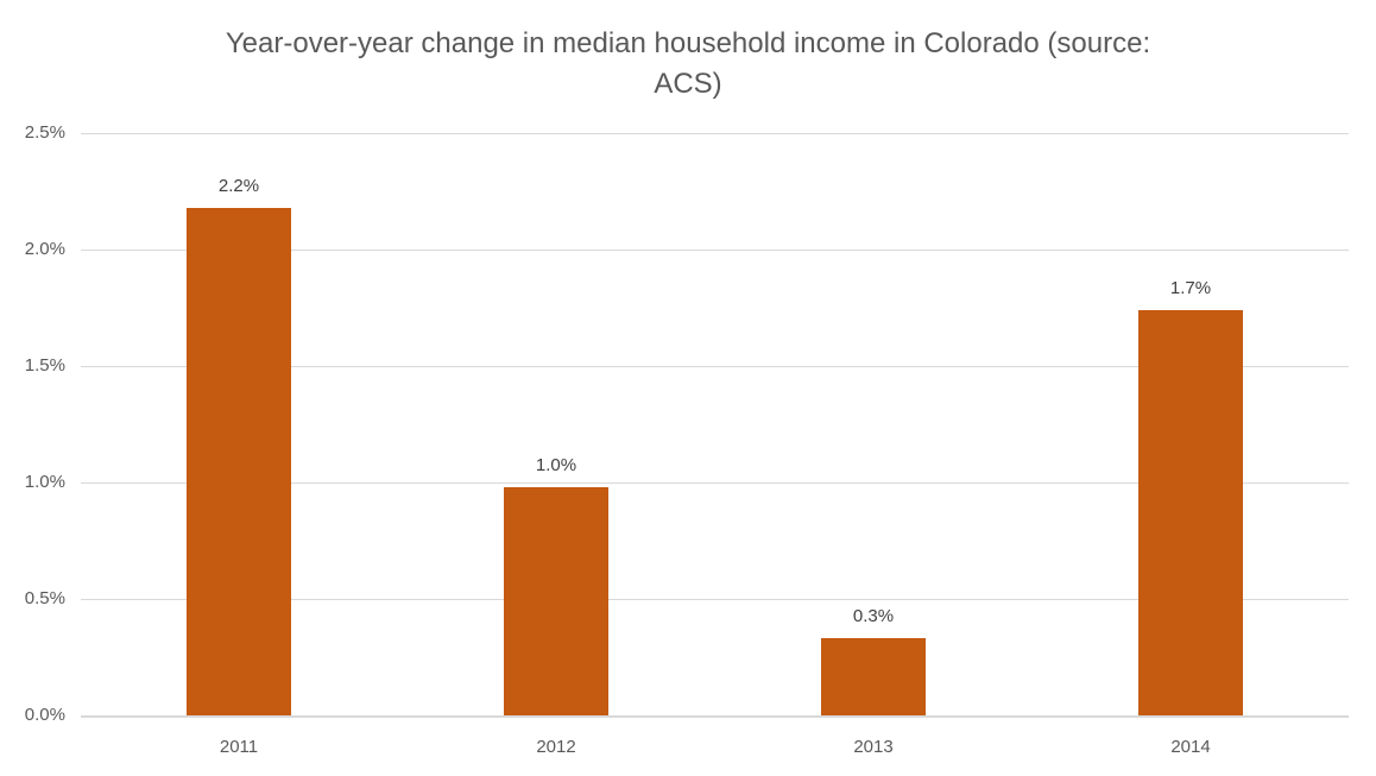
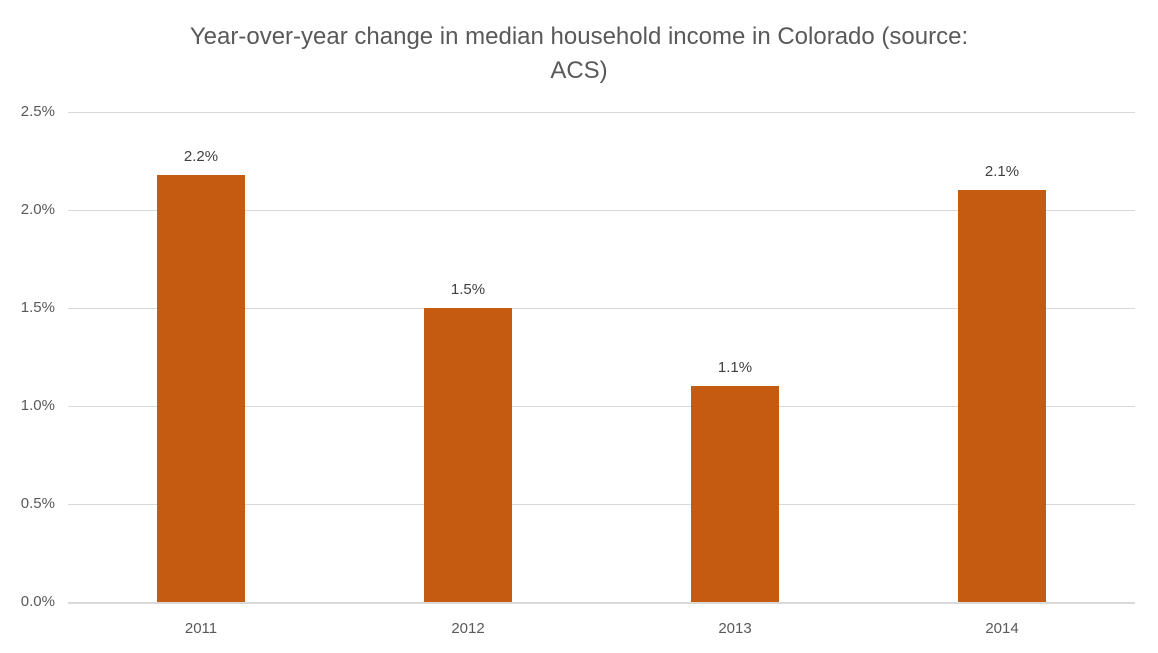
2012: 1.0% -> 1.5%
2013: 0.3% -> 1.1%
2014: 1.7% -> 2.1%
